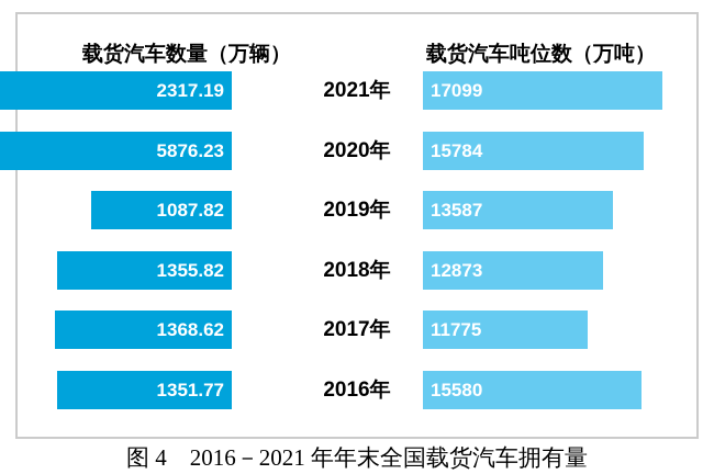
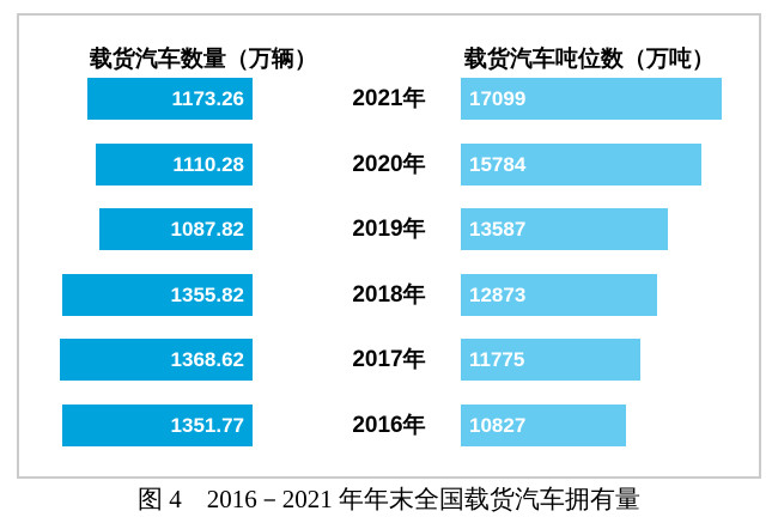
载货汽车数量（万辆）/2021年: 2317.19 -> 1173.26
载货汽车数量（万辆）/2020年: 5876.23 -> 1110.28
载货汽车吨位数（万吨）/2016年: 15580 -> 10827
